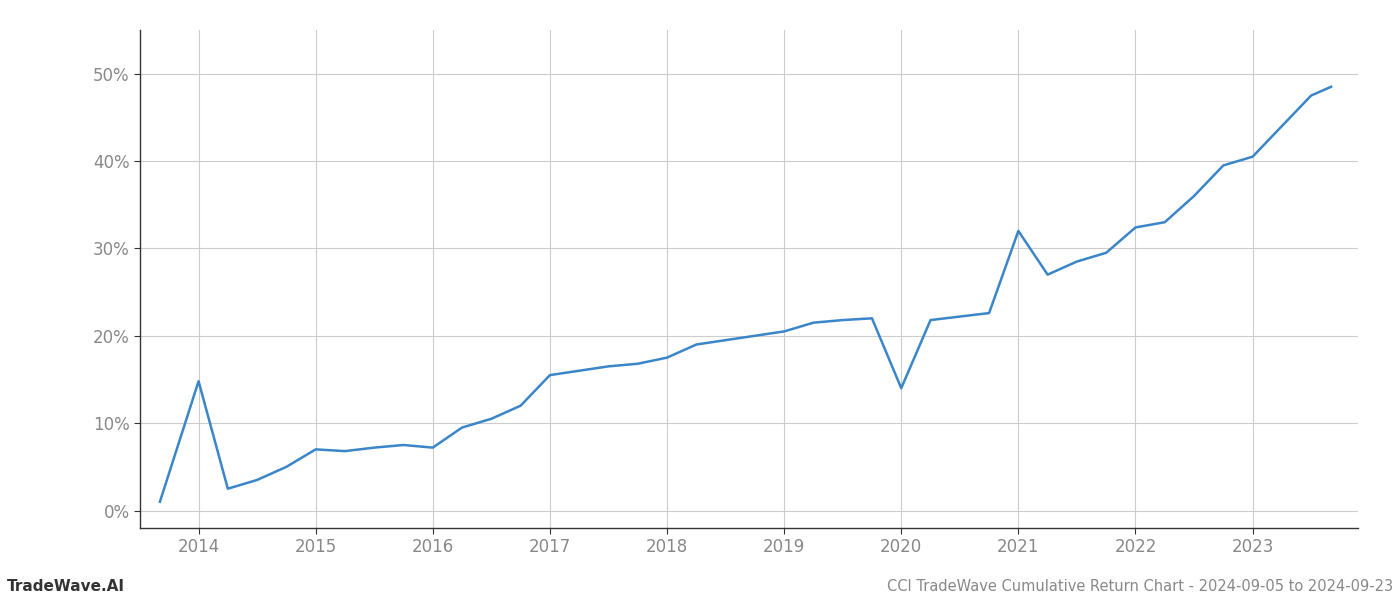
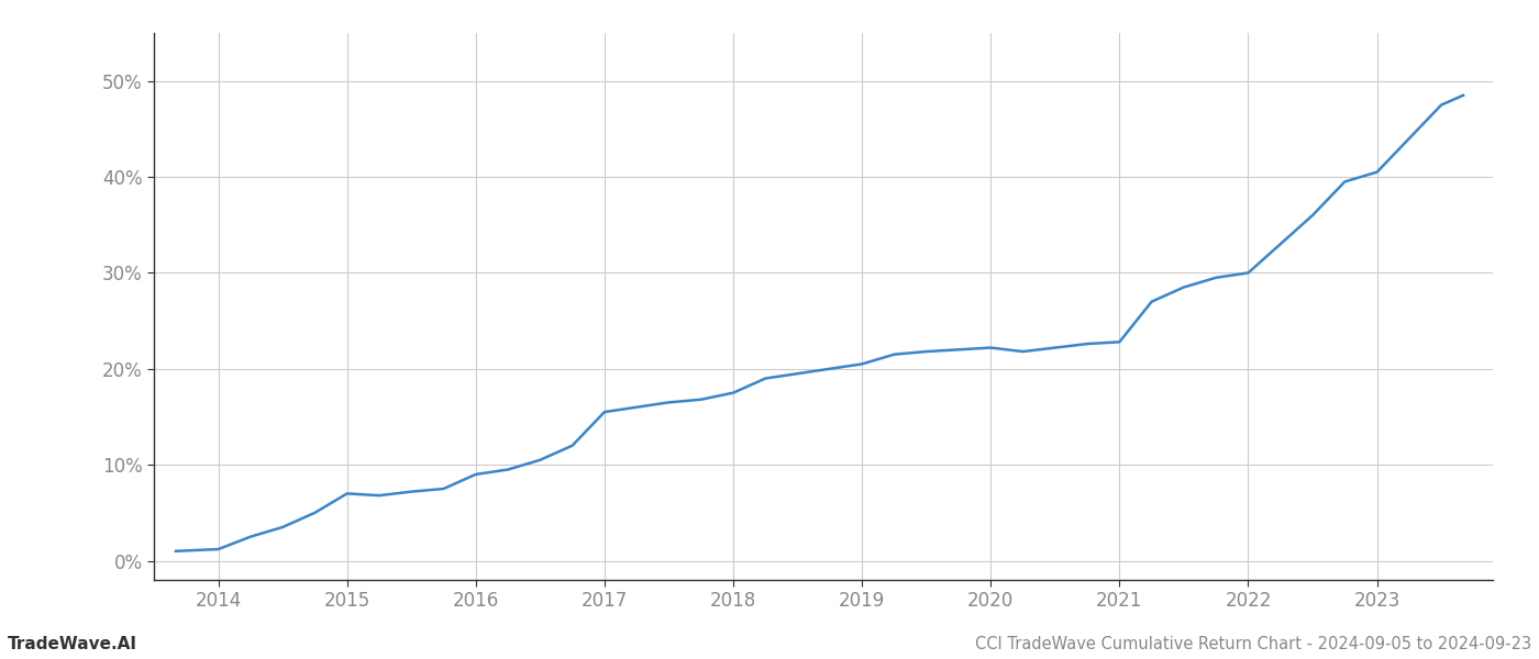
2014: 14.8% -> 1.2%
2016: 7.2% -> 9.0%
2020: 14.0% -> 22.2%
2021: 32.0% -> 22.8%
2022: 32.4% -> 30.0%
